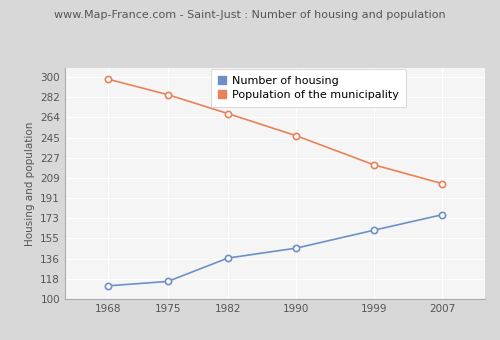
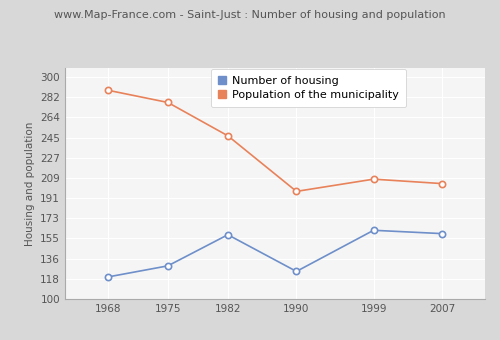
Number of housing/1968: 112 -> 120
Population of the municipality/1968: 298 -> 288
Number of housing/1975: 116 -> 130
Population of the municipality/1975: 284 -> 277
Number of housing/1982: 137 -> 158
Population of the municipality/1982: 267 -> 247
Number of housing/1990: 146 -> 125
Population of the municipality/1990: 247 -> 197
Population of the municipality/1999: 221 -> 208
Number of housing/2007: 176 -> 159
